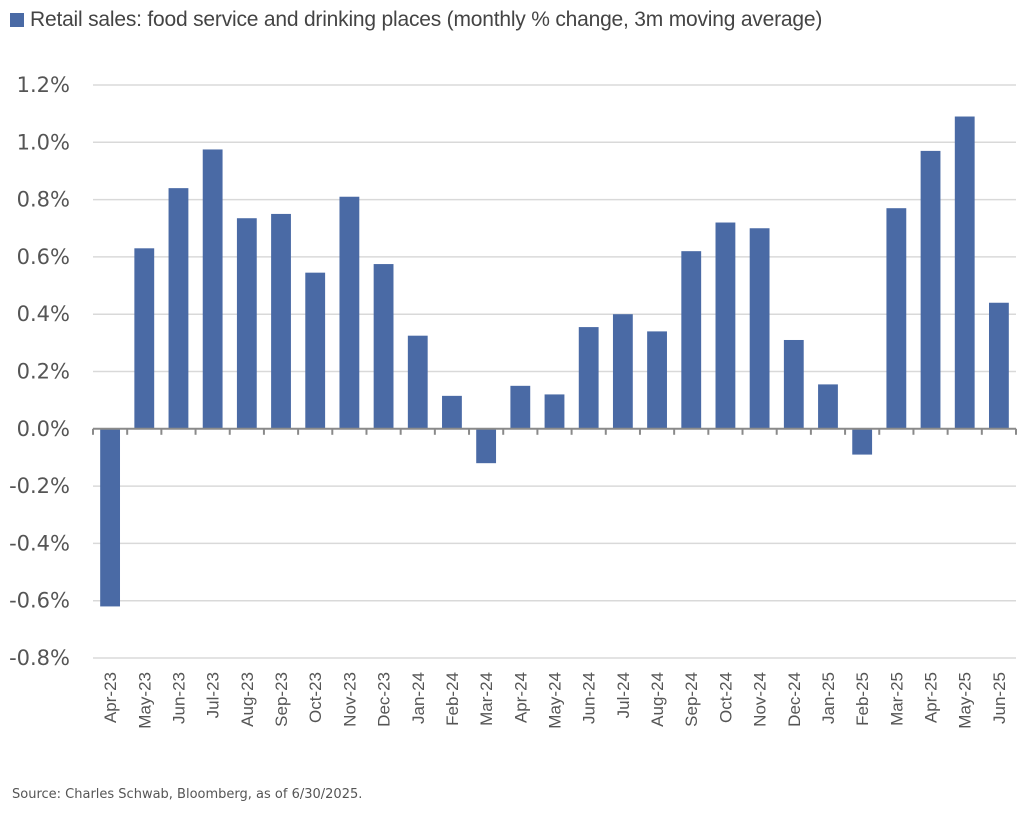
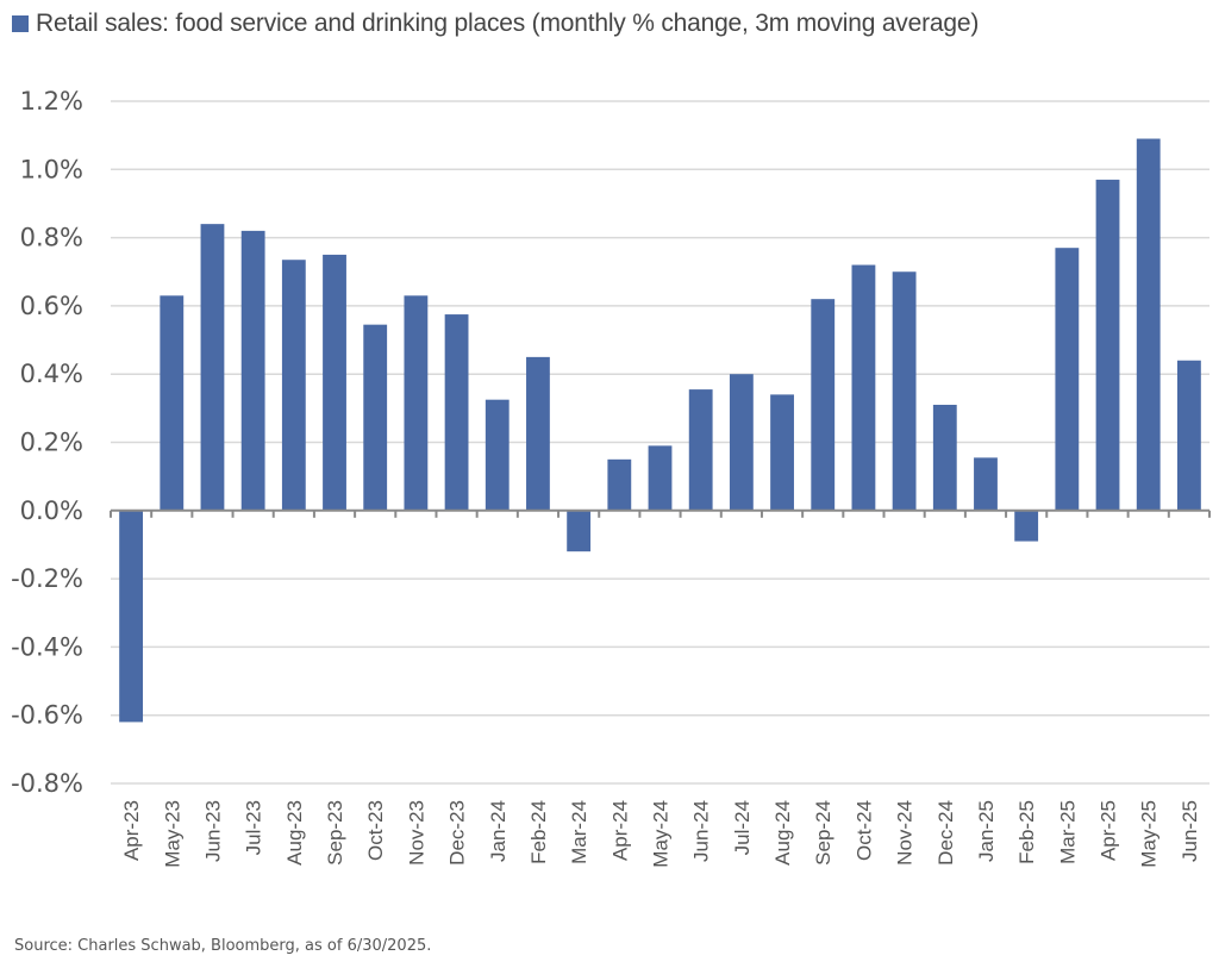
Jul-23: 0.97% -> 0.82%
Nov-23: 0.81% -> 0.63%
Feb-24: 0.12% -> 0.45%
May-24: 0.12% -> 0.19%
